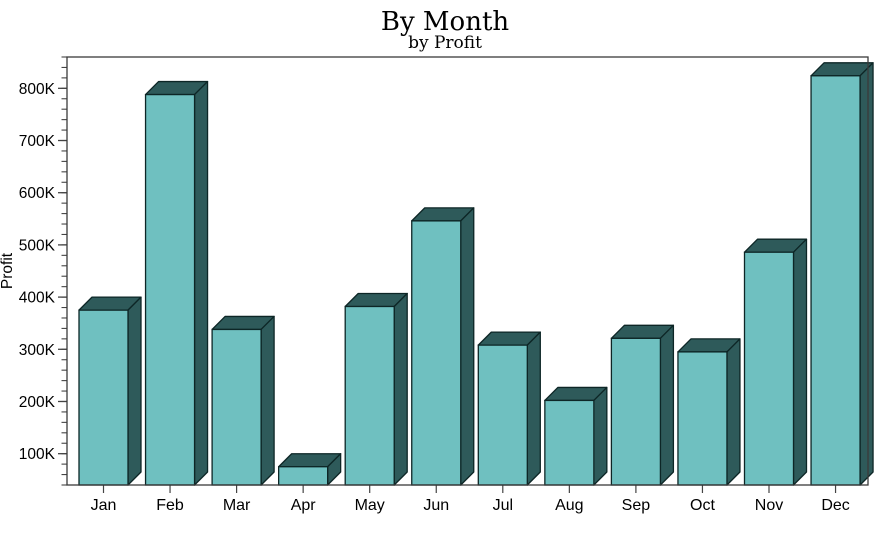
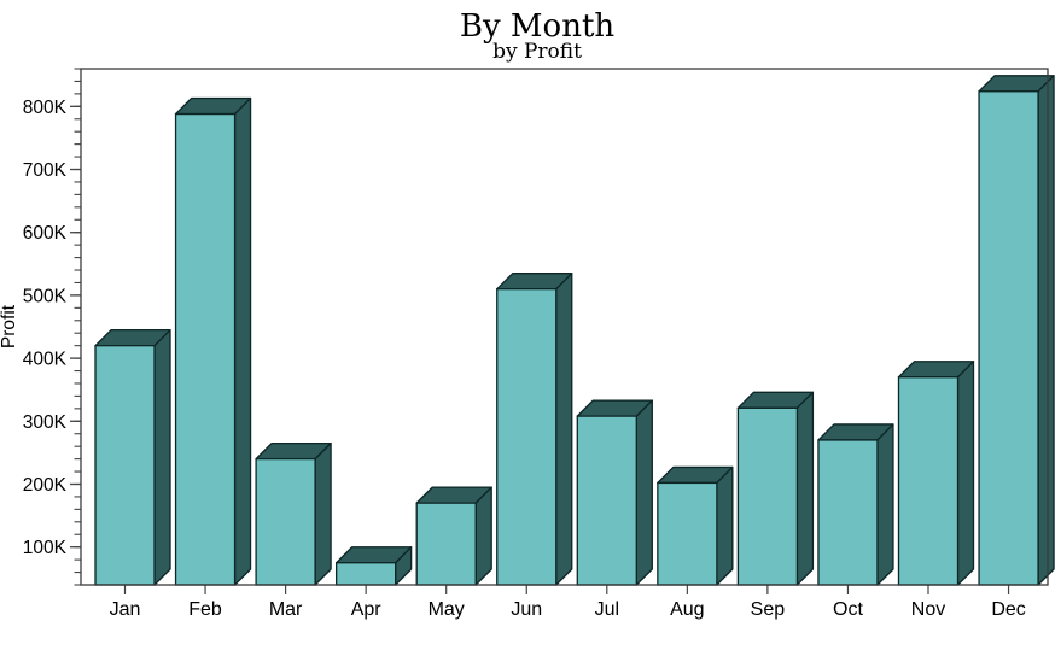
Jan: 380K -> 420K
Mar: 340K -> 240K
May: 380K -> 170K
Jun: 550K -> 510K
Oct: 300K -> 270K
Nov: 490K -> 370K
